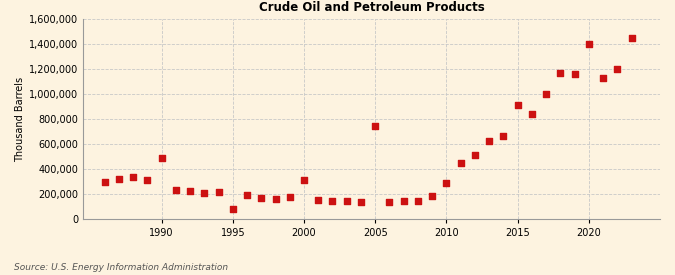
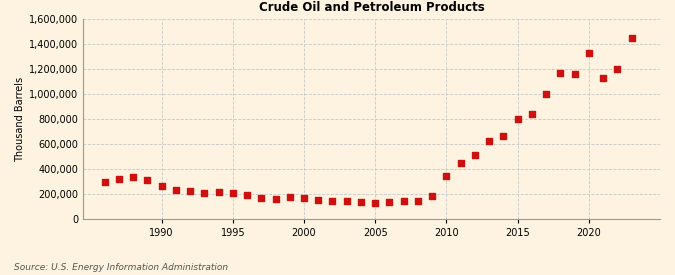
1990: 490,000 -> 260,000
1995: 80,000 -> 200,000
2000: 310,000 -> 160,000
2005: 740,000 -> 120,000
2010: 290,000 -> 340,000
2015: 910,000 -> 800,000
2020: 1,400,000 -> 1,330,000
